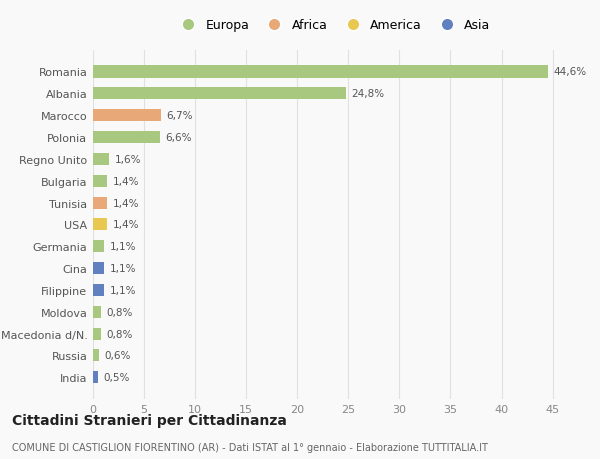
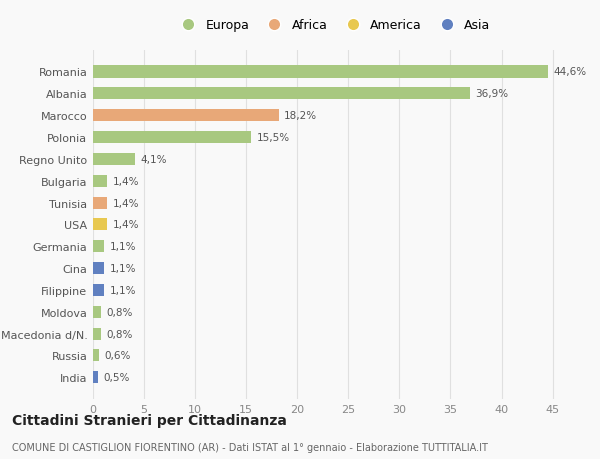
Albania: 24,8% -> 36,9%
Marocco: 6,7% -> 18,2%
Polonia: 6,6% -> 15,5%
Regno Unito: 1,6% -> 4,1%
